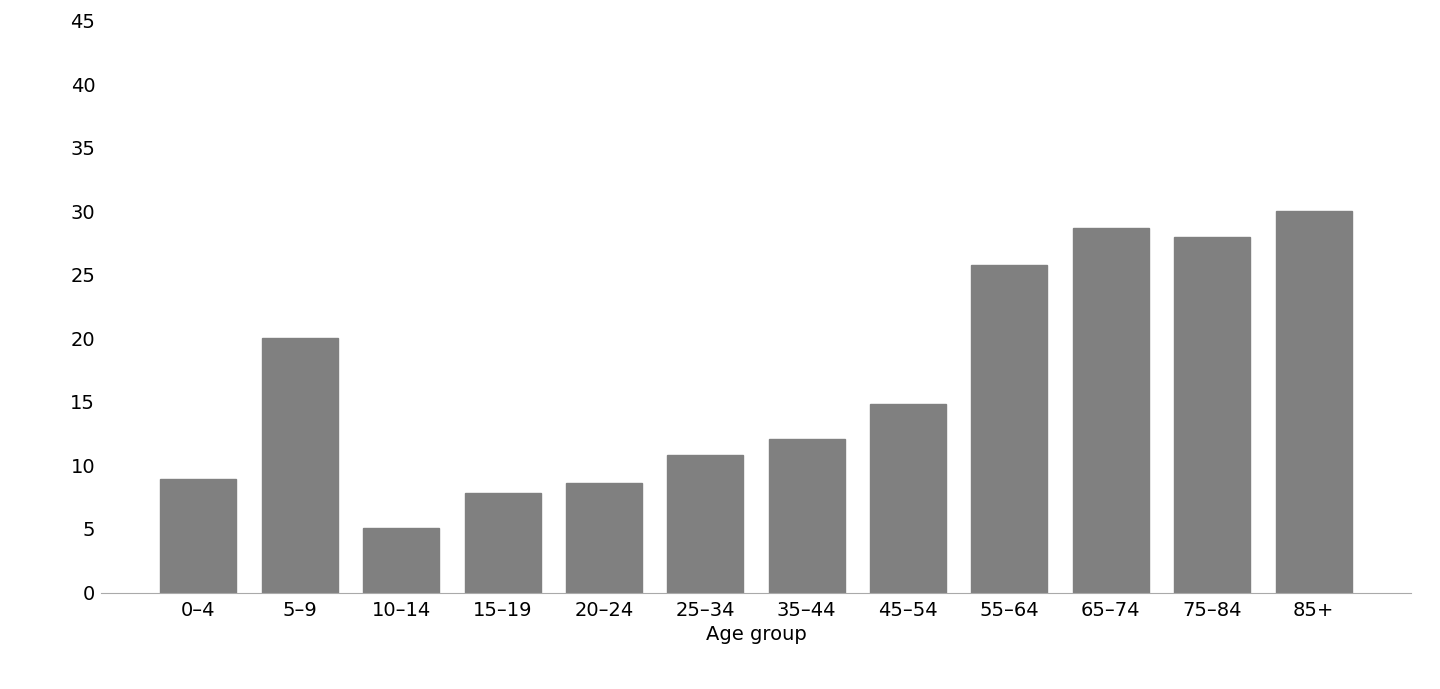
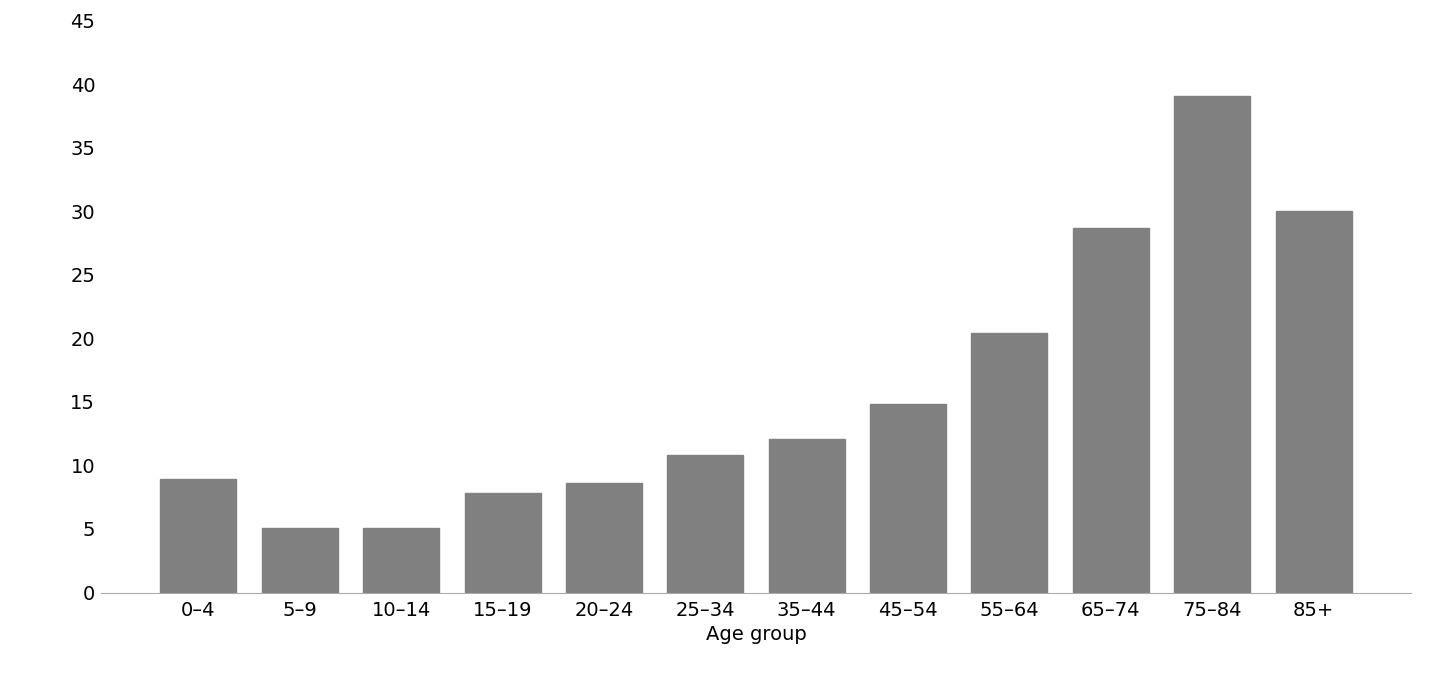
5–9: 20.0 -> 5.1
55–64: 25.8 -> 20.4
75–84: 28.0 -> 39.1
